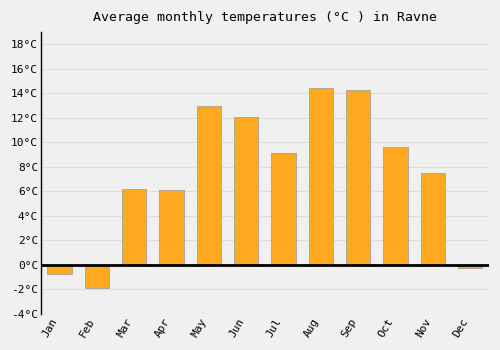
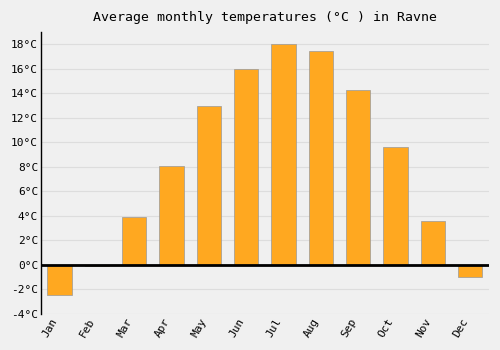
Jan: -0.8°C -> -2.5°C
Feb: -1.9°C -> -0.1°C
Mar: 6.2°C -> 3.9°C
Apr: 6.1°C -> 8.1°C
Jun: 12.1°C -> 16.0°C
Jul: 9.1°C -> 18.0°C
Aug: 14.4°C -> 17.5°C
Nov: 7.5°C -> 3.6°C
Dec: -0.3°C -> -1.0°C
